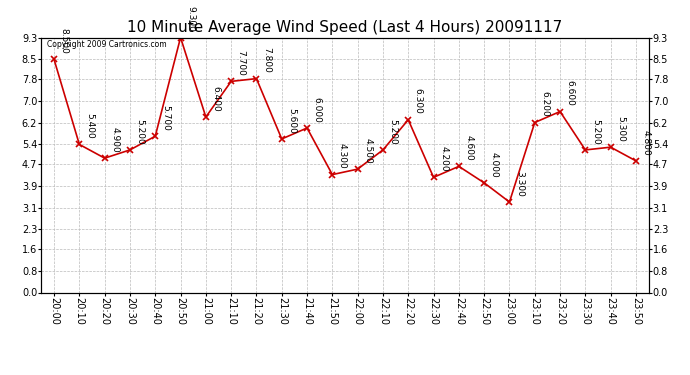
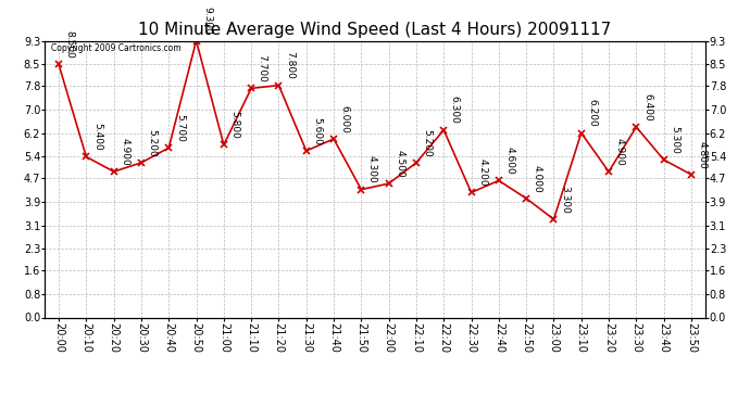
21:00: 6.400 -> 5.800
23:20: 6.600 -> 4.900
23:30: 5.200 -> 6.400
